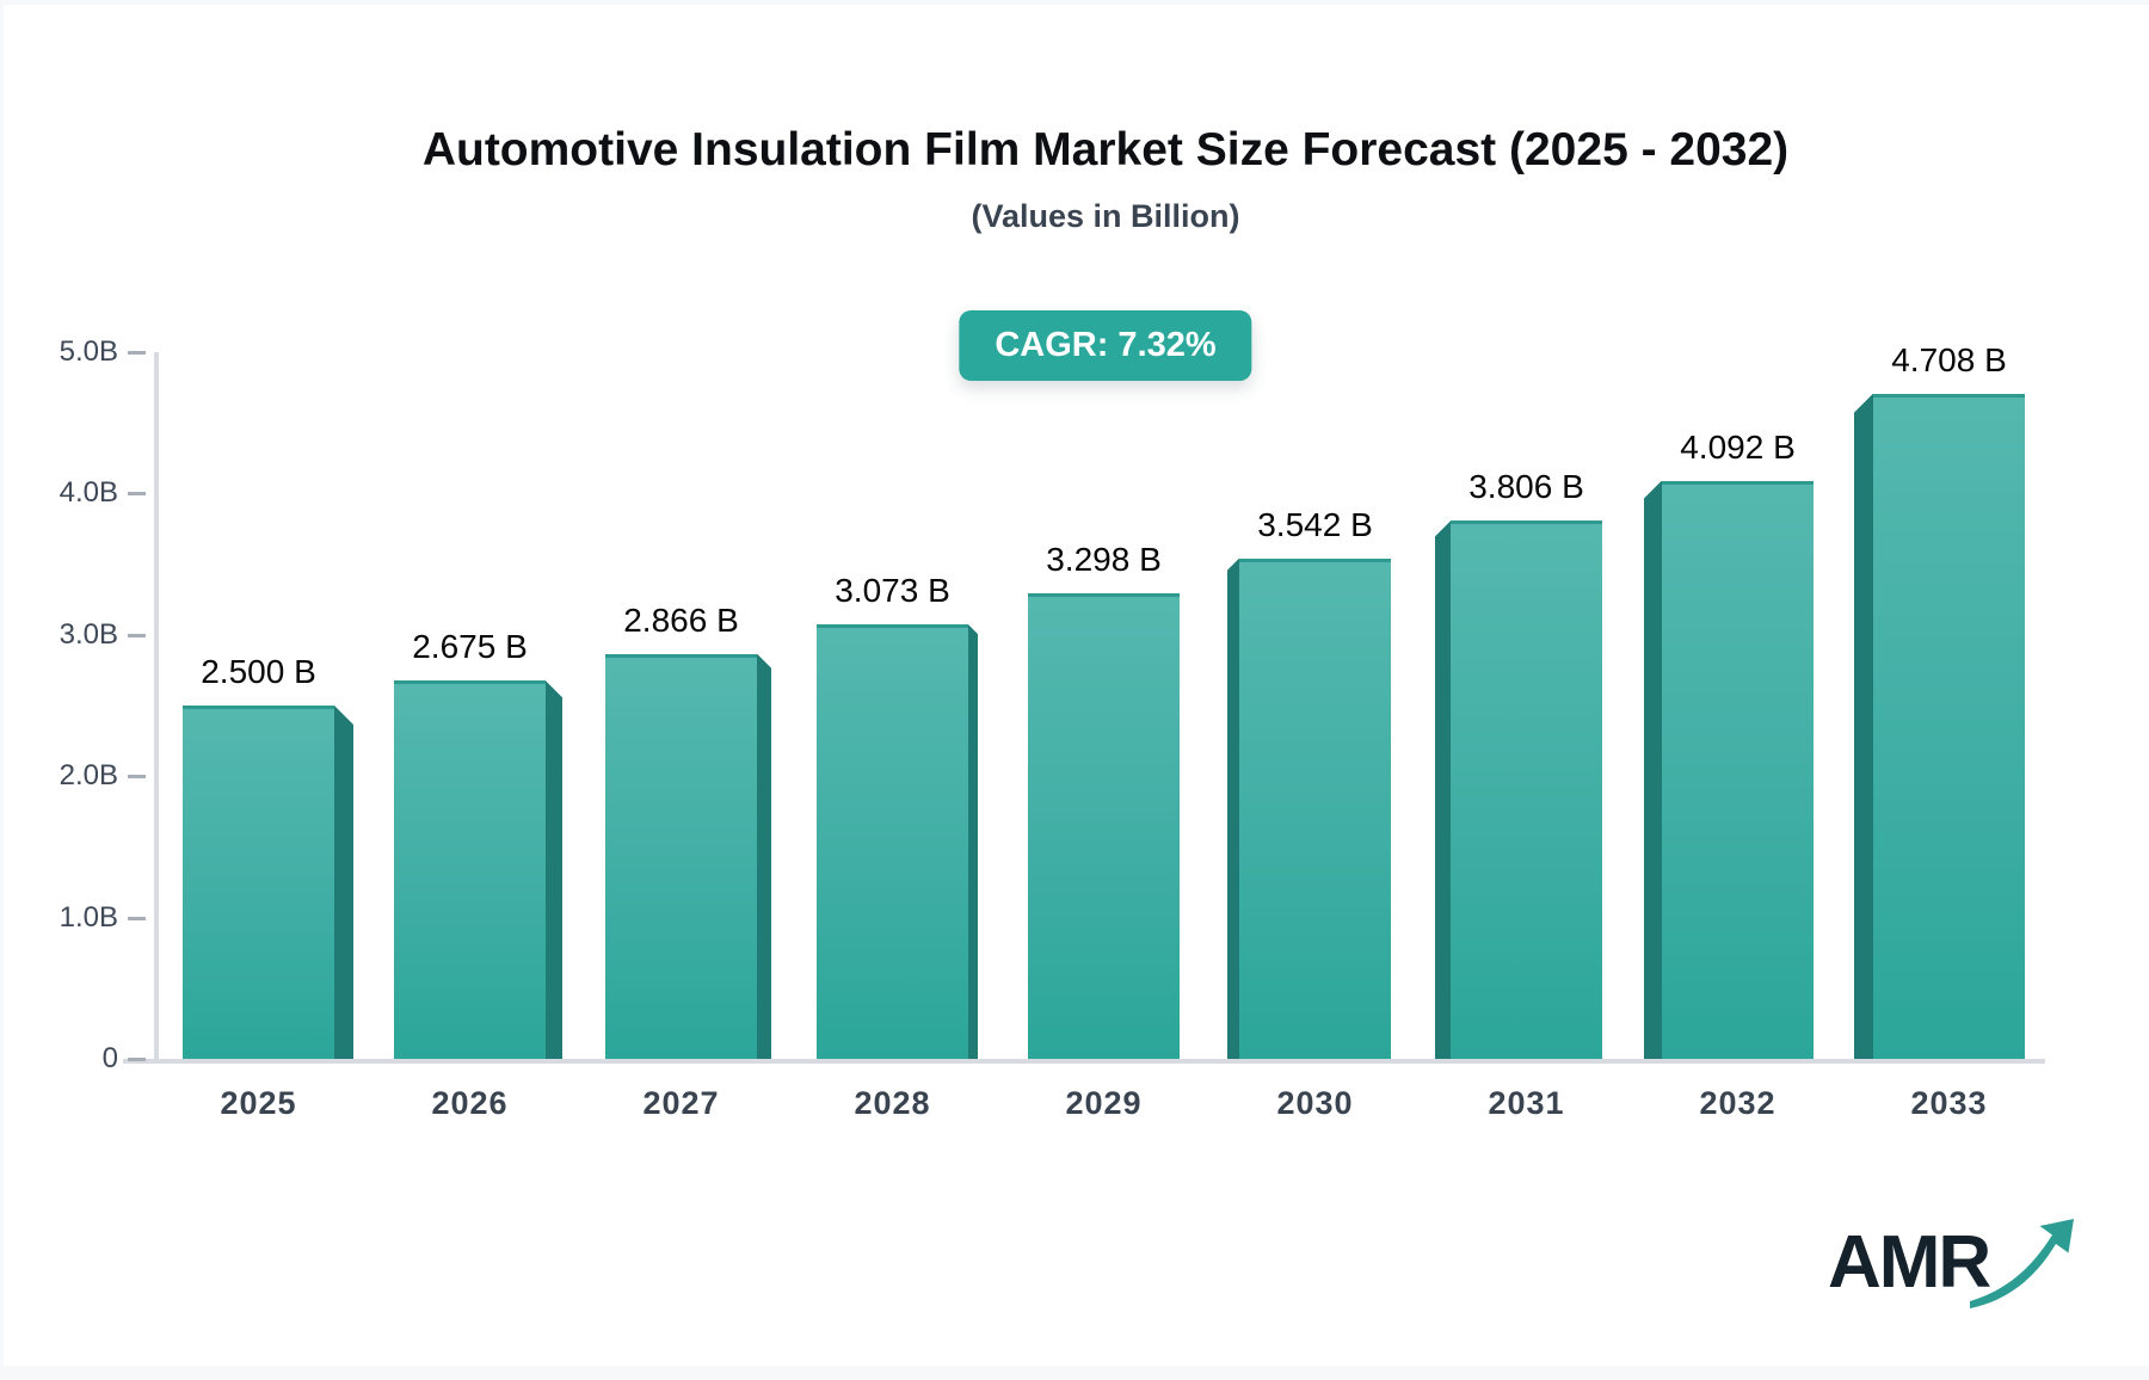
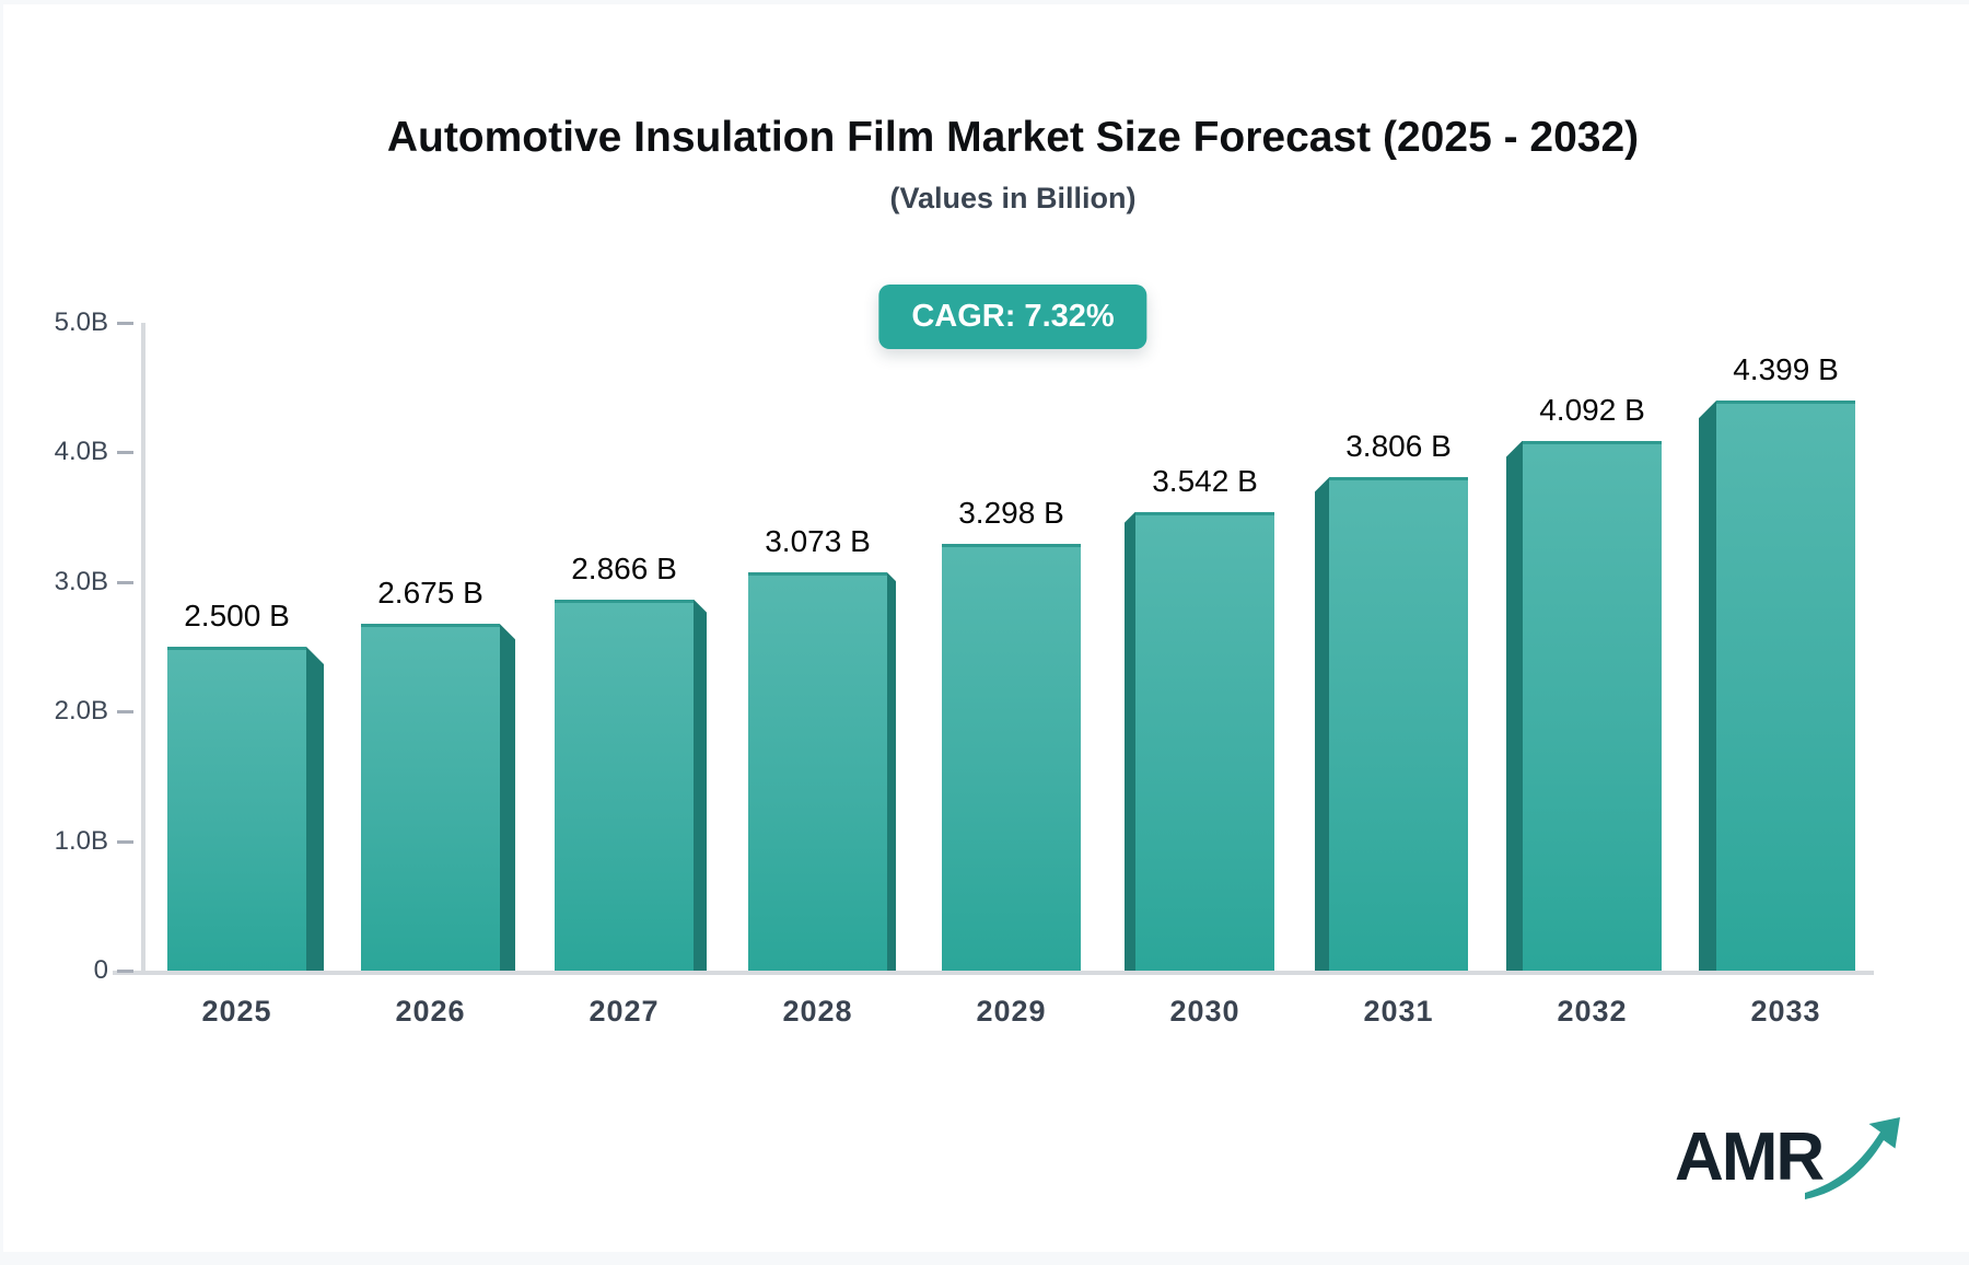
2033: 4.708 -> 4.399
